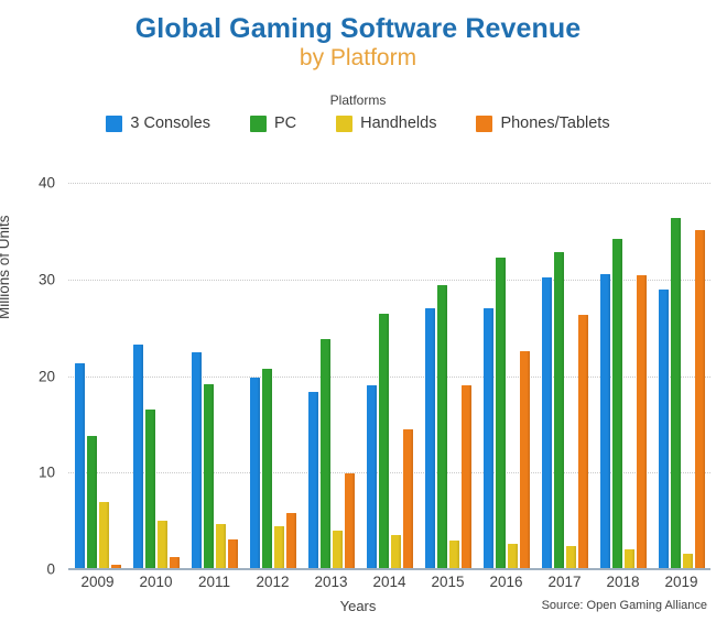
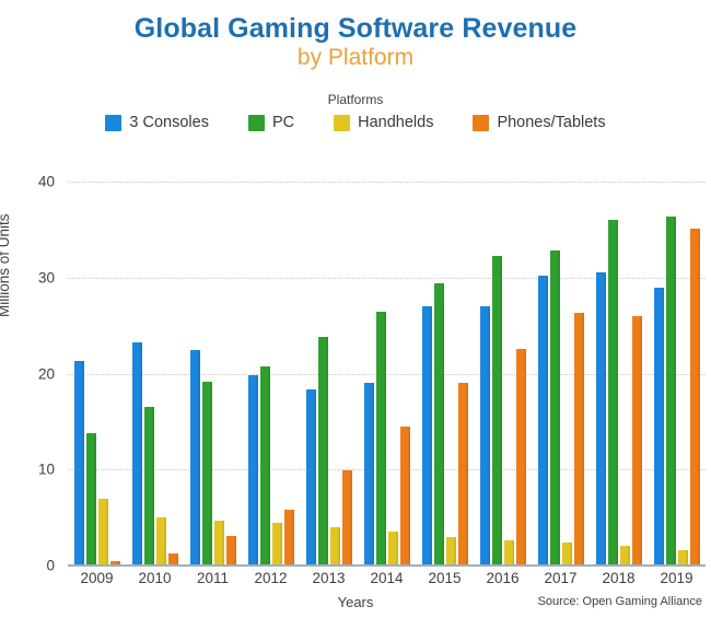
PC/2018: 34 -> 36
Phones/Tablets/2018: 30 -> 26
